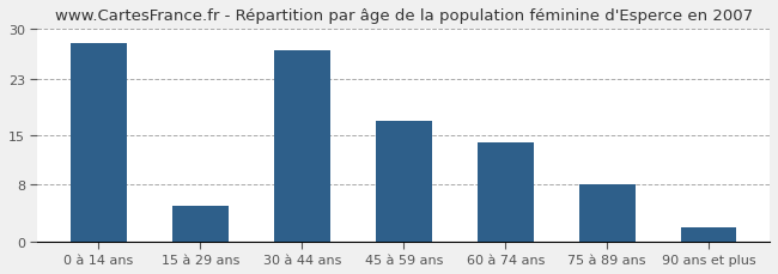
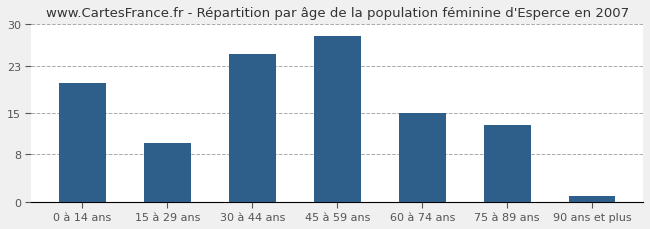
0 à 14 ans: 28 -> 20
15 à 29 ans: 5 -> 10
30 à 44 ans: 27 -> 25
45 à 59 ans: 17 -> 28
60 à 74 ans: 14 -> 15
75 à 89 ans: 8 -> 13
90 ans et plus: 2 -> 1
